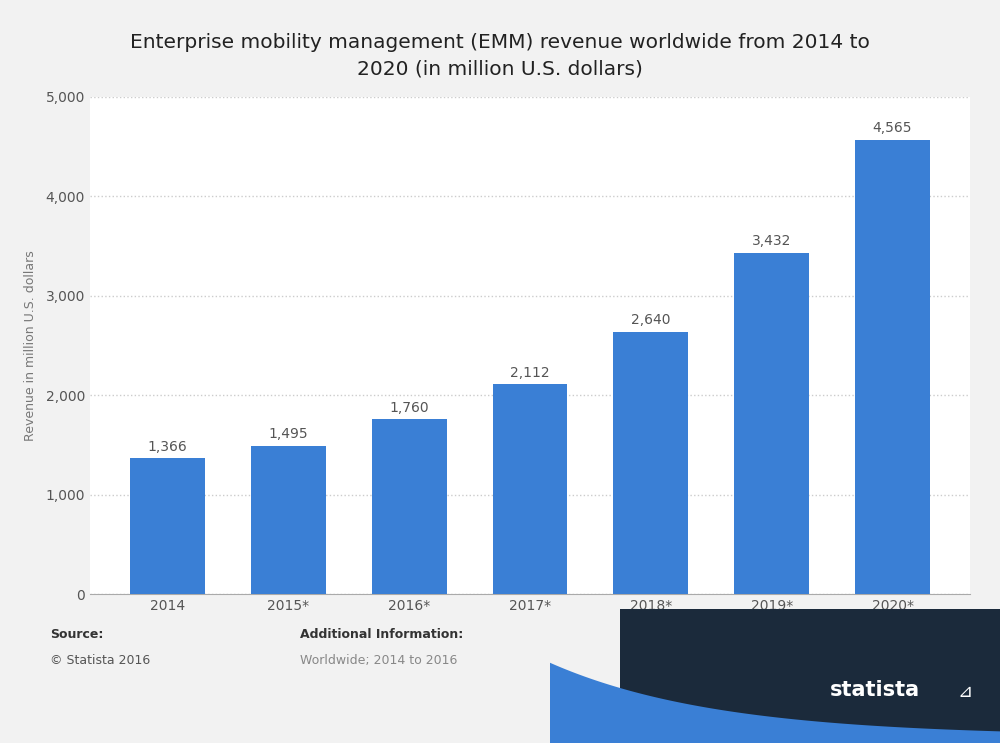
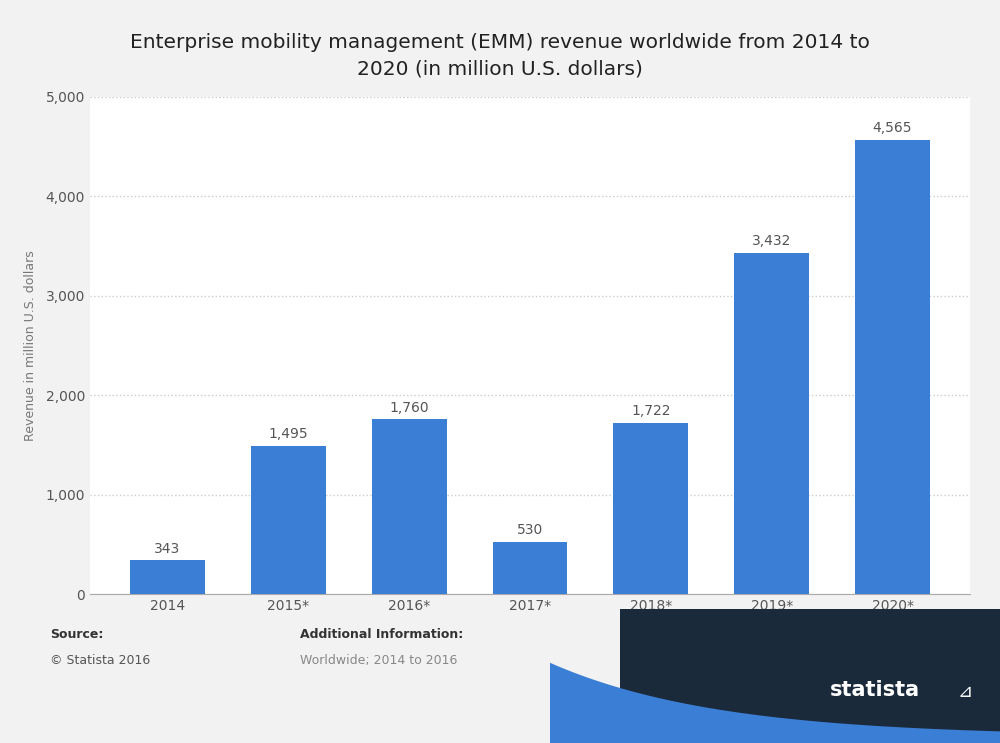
2014: 1,366 -> 343
2017*: 2,112 -> 530
2018*: 2,640 -> 1,722
